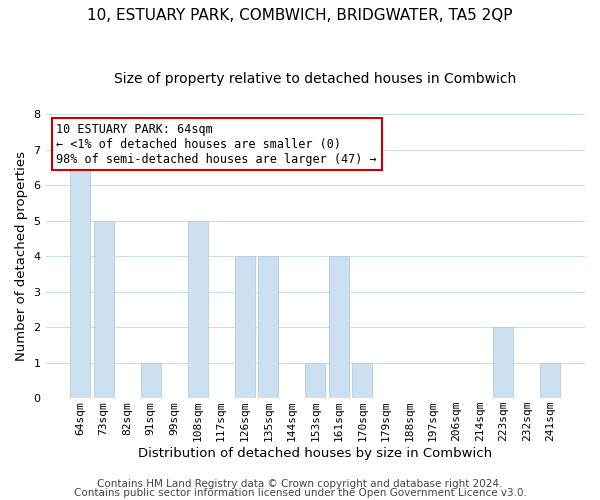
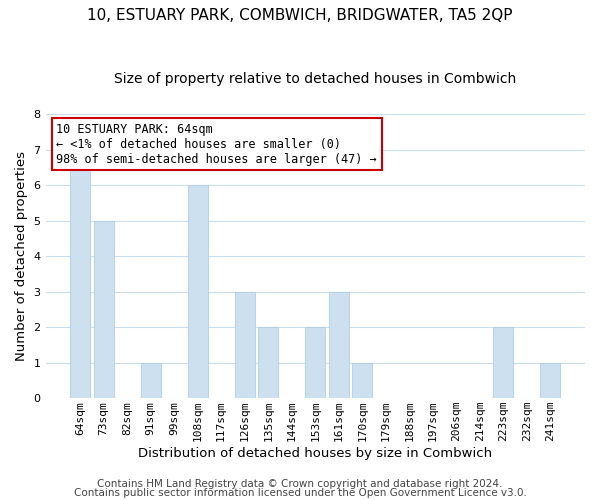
108sqm: 5 -> 6
126sqm: 4 -> 3
135sqm: 4 -> 2
153sqm: 1 -> 2
161sqm: 4 -> 3
